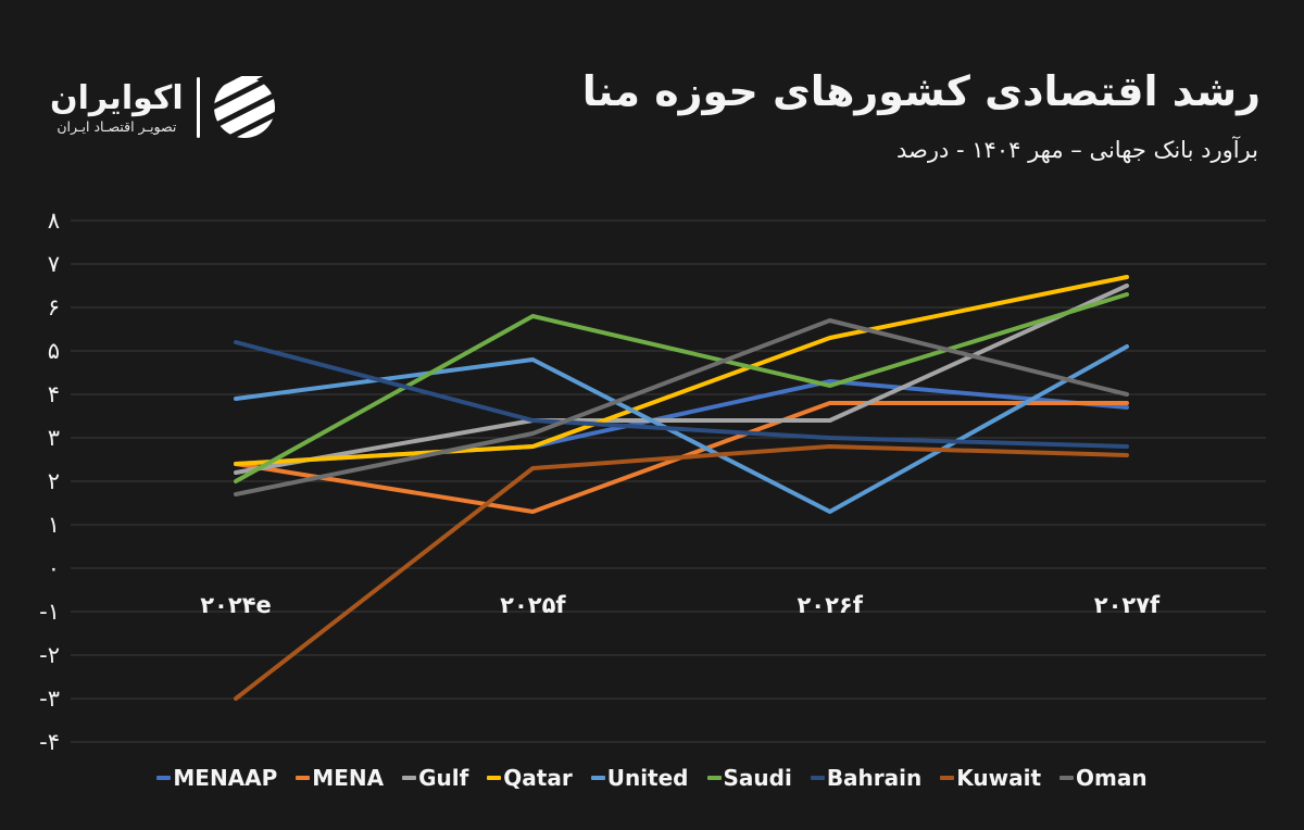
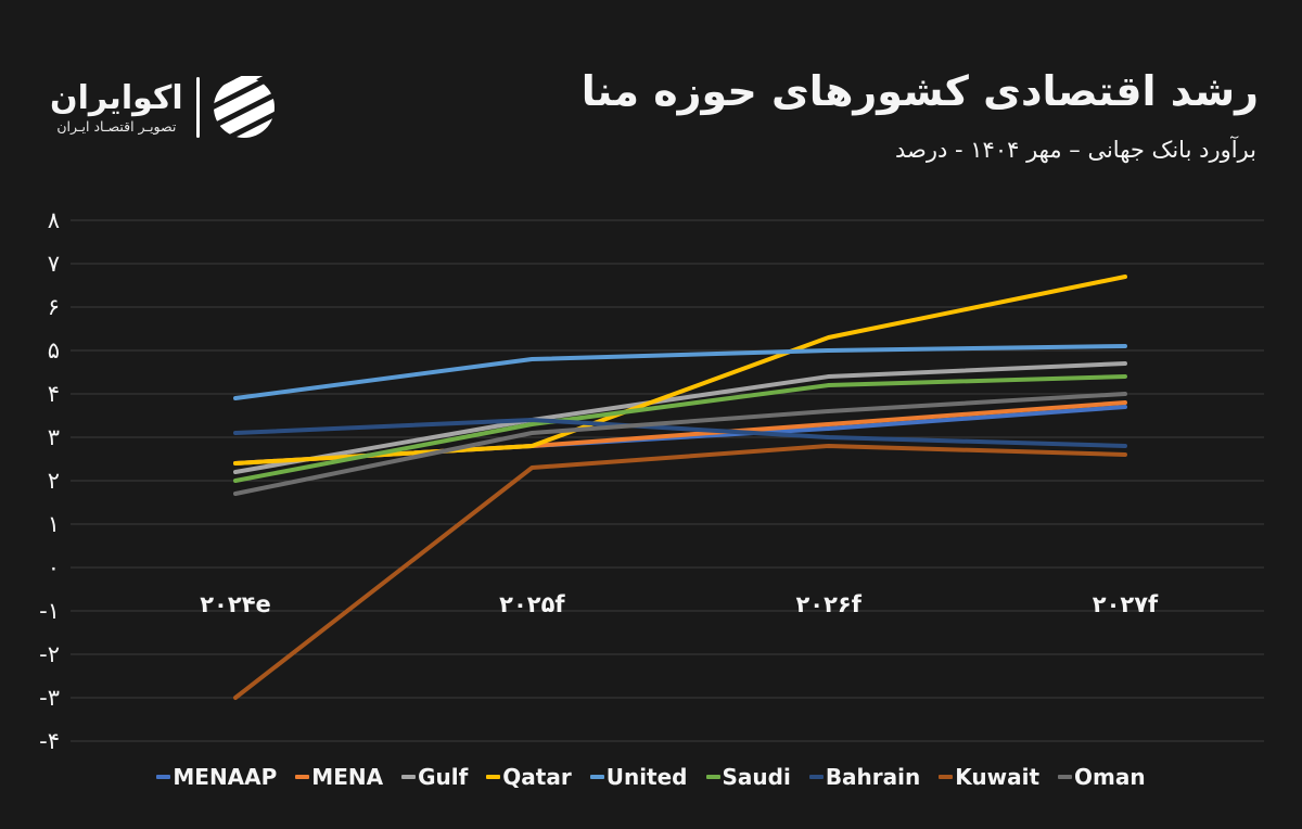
Bahrain/۲۰۲۴e: 5.2 -> 3.1
MENA/۲۰۲۵f: 1.3 -> 2.8
Saudi/۲۰۲۵f: 5.8 -> 3.3
MENAAP/۲۰۲۶f: 4.3 -> 3.2
MENA/۲۰۲۶f: 3.8 -> 3.3
Gulf/۲۰۲۶f: 3.4 -> 4.4
United/۲۰۲۶f: 1.3 -> 5.0
Oman/۲۰۲۶f: 5.7 -> 3.6
Gulf/۲۰۲۷f: 6.5 -> 4.7
Saudi/۲۰۲۷f: 6.3 -> 4.4
